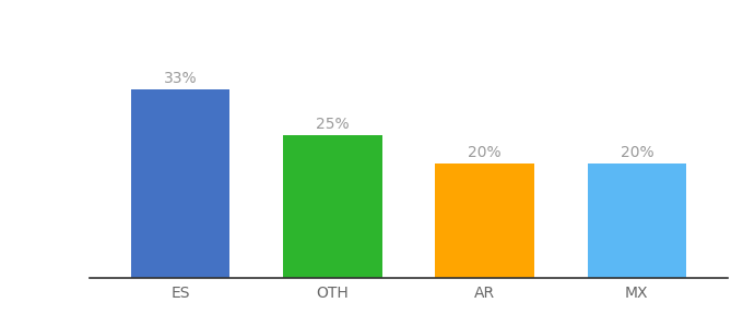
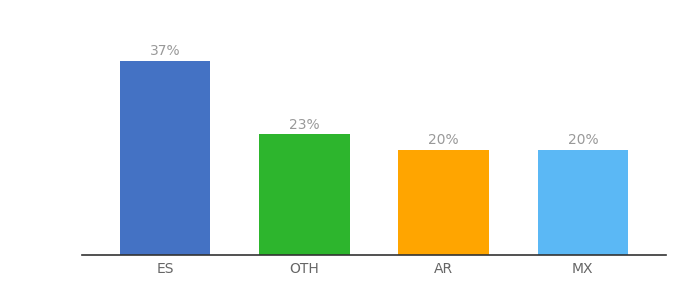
ES: 33% -> 37%
OTH: 25% -> 23%
